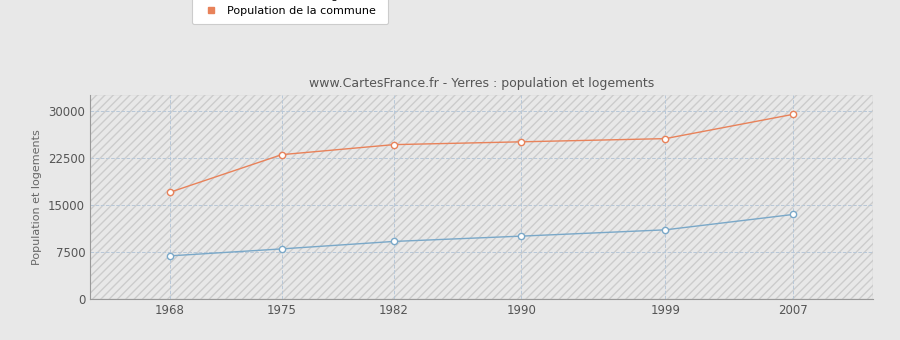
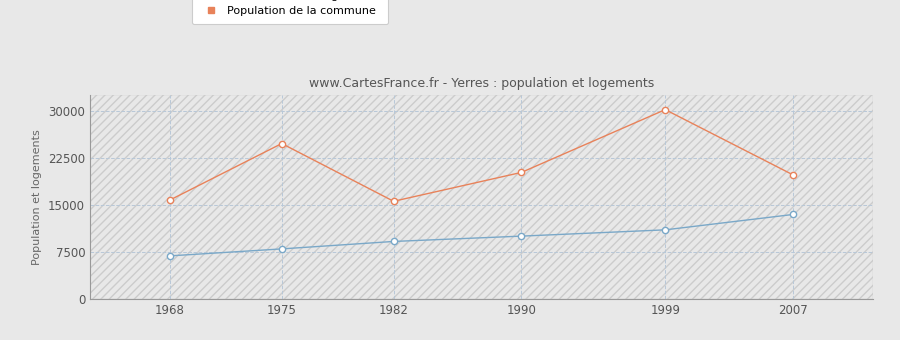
Population de la commune/1968: 17000 -> 15800
Population de la commune/1975: 23000 -> 24800
Population de la commune/1982: 24600 -> 15600
Population de la commune/1990: 25100 -> 20200
Population de la commune/1999: 25600 -> 30200
Population de la commune/2007: 29400 -> 19800
